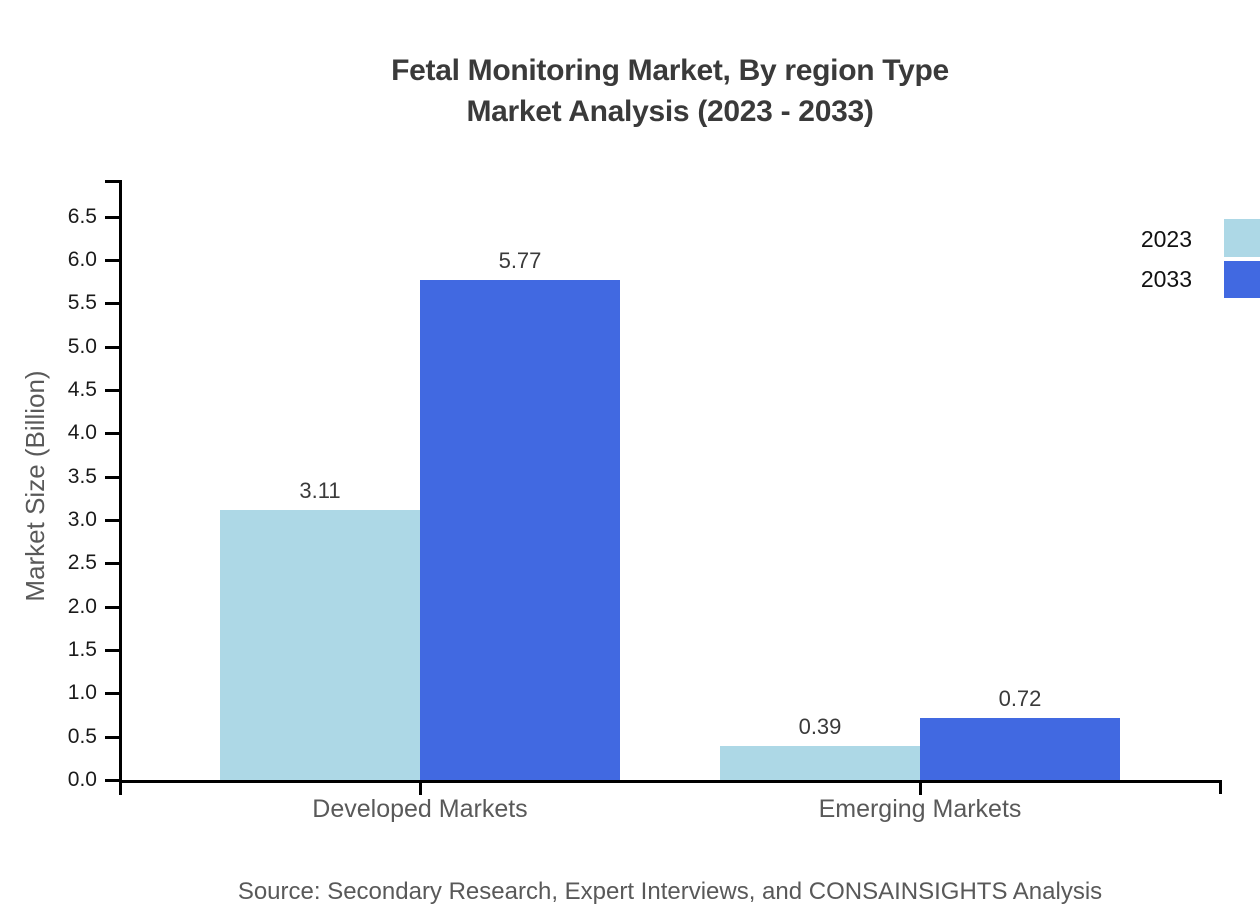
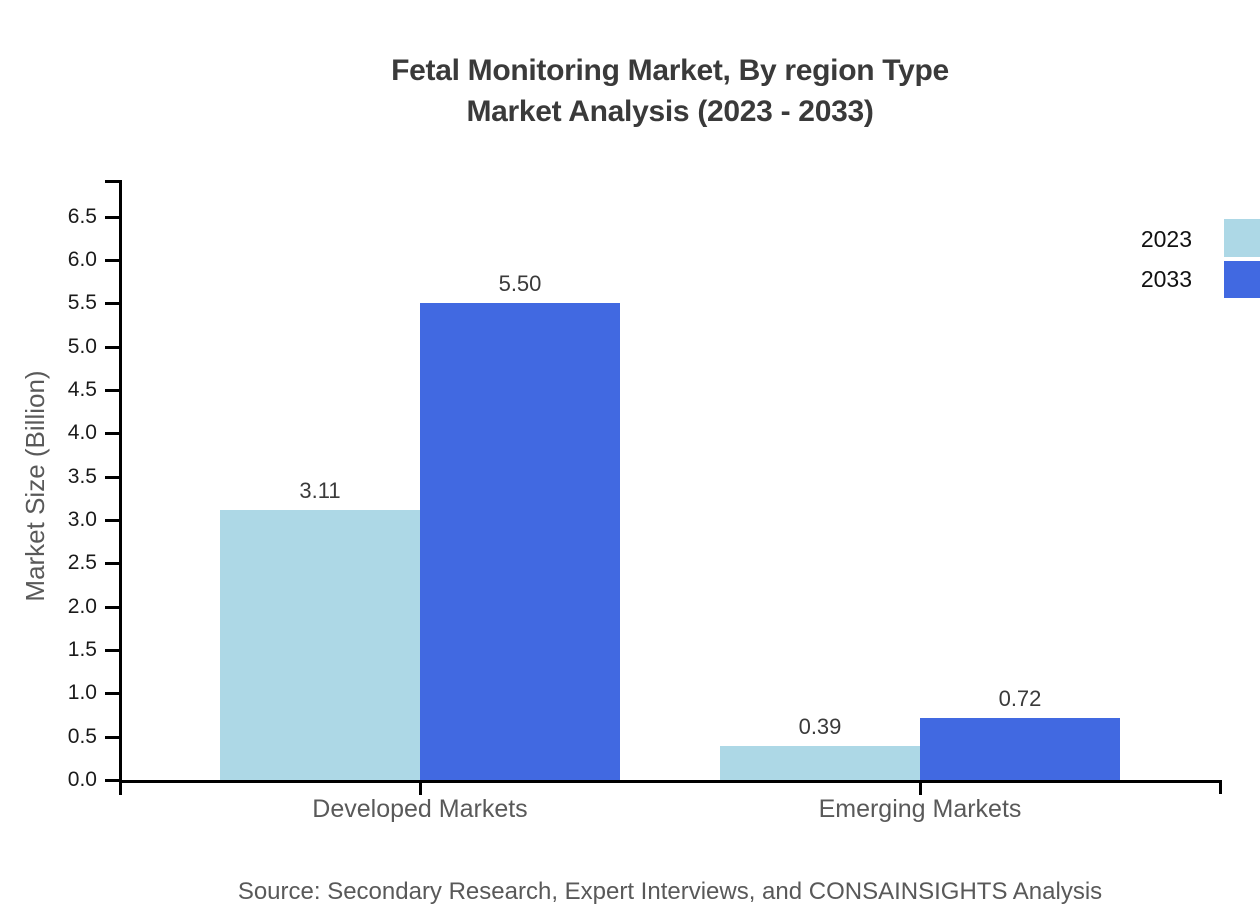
2033/Developed Markets: 5.77 -> 5.50
